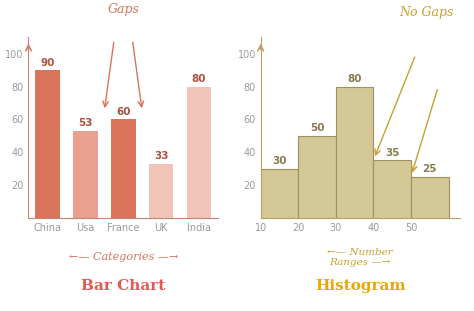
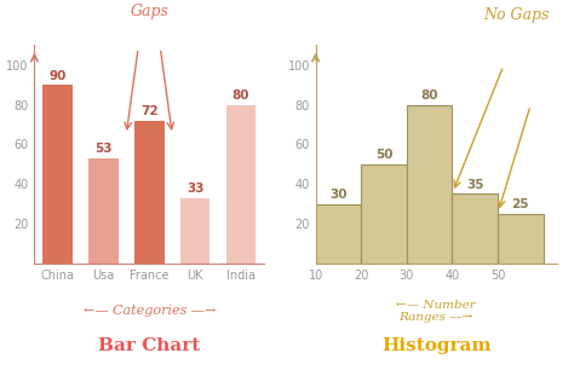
France: 60 -> 72
